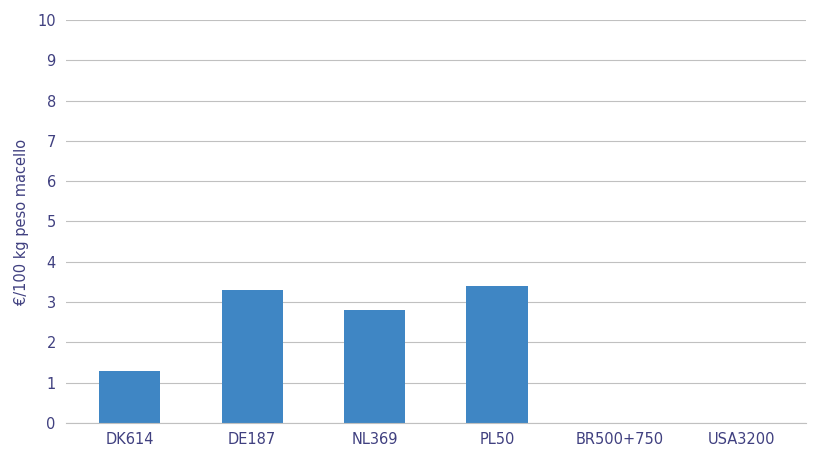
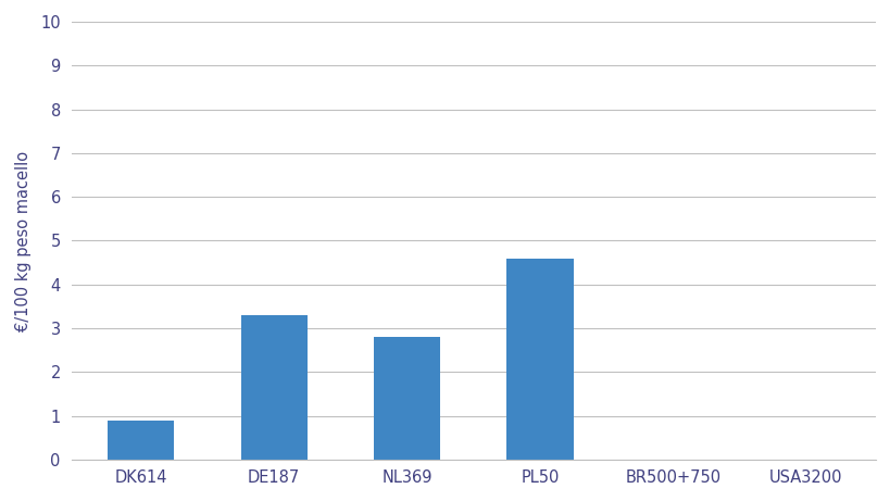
DK614: 1.3 -> 0.9
PL50: 3.4 -> 4.6
